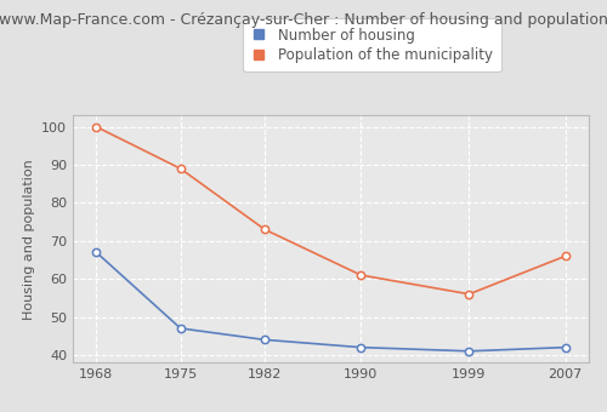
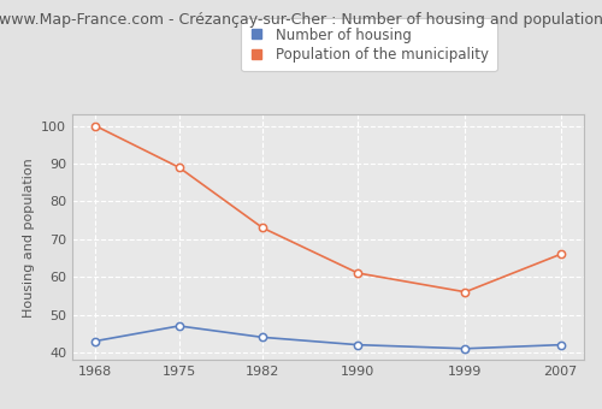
Number of housing/1968: 67 -> 43
